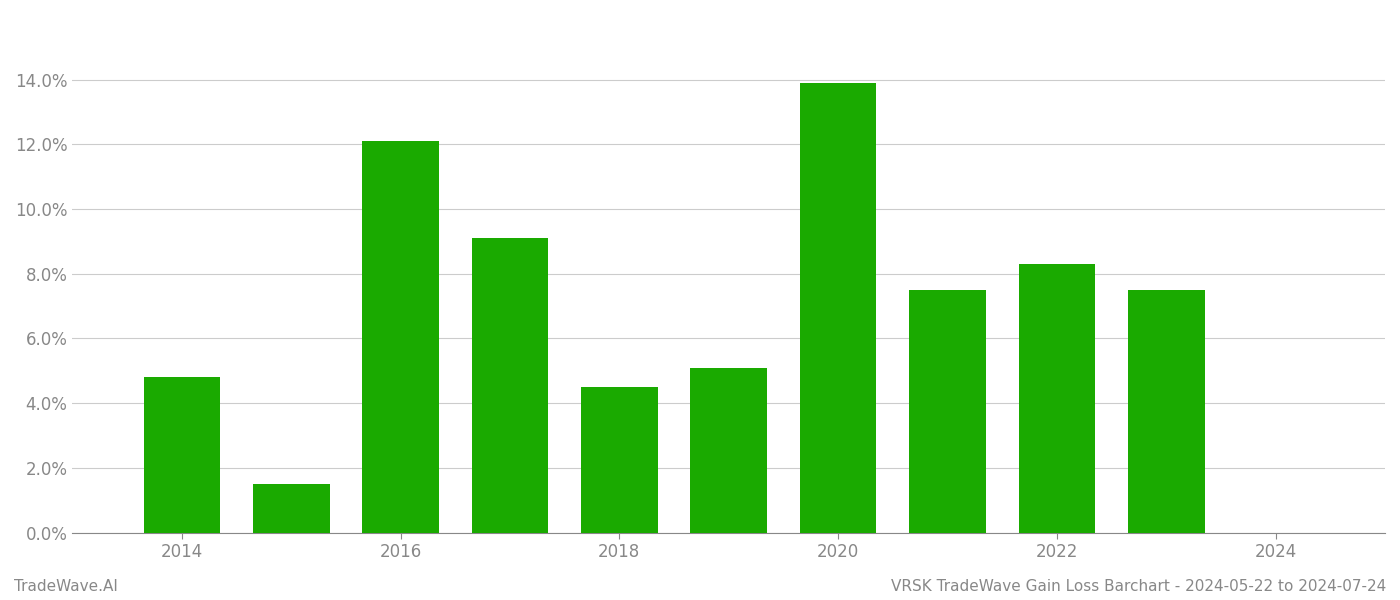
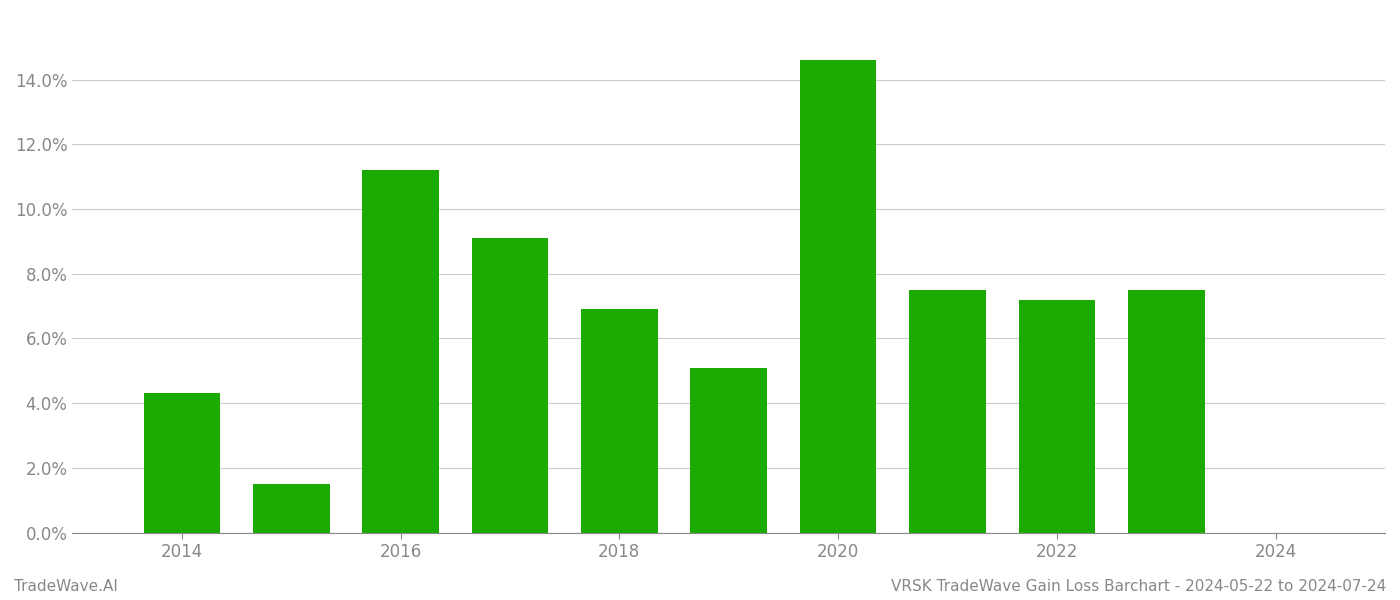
2014: 4.8% -> 4.3%
2016: 12.1% -> 11.2%
2018: 4.5% -> 6.9%
2020: 13.9% -> 14.6%
2022: 8.3% -> 7.2%
